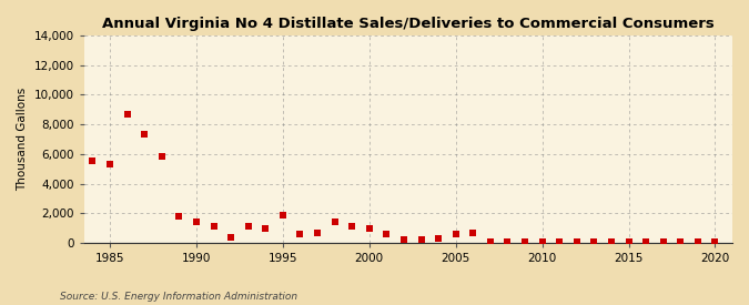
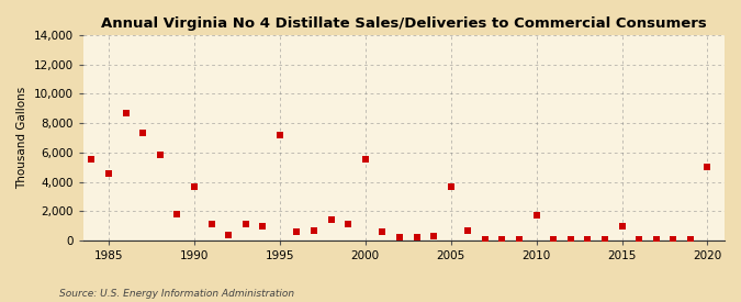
1985: 5,300 -> 4,600
1990: 1,400 -> 3,700
1995: 1,900 -> 7,200
2000: 1,000 -> 5,500
2005: 600 -> 3,700
2010: 0 -> 1,700
2015: 0 -> 1,000
2020: 0 -> 5,000
